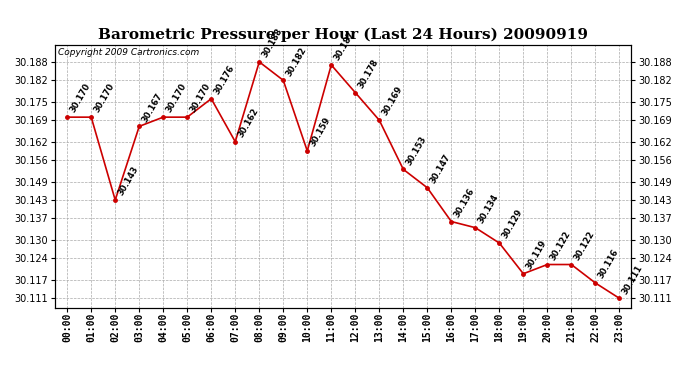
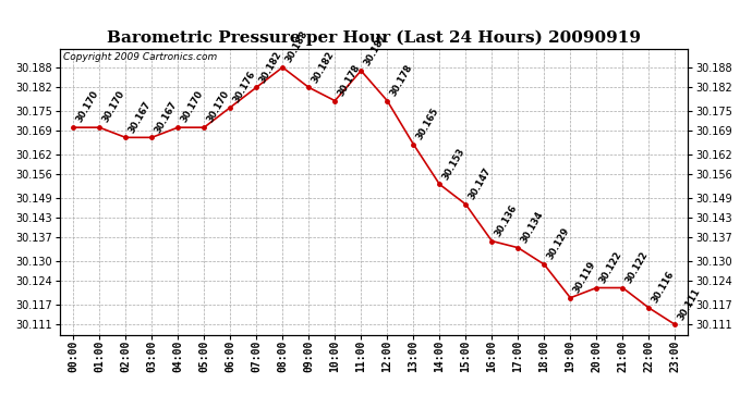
02:00: 30.143 -> 30.167
07:00: 30.162 -> 30.182
10:00: 30.159 -> 30.178
13:00: 30.169 -> 30.165
